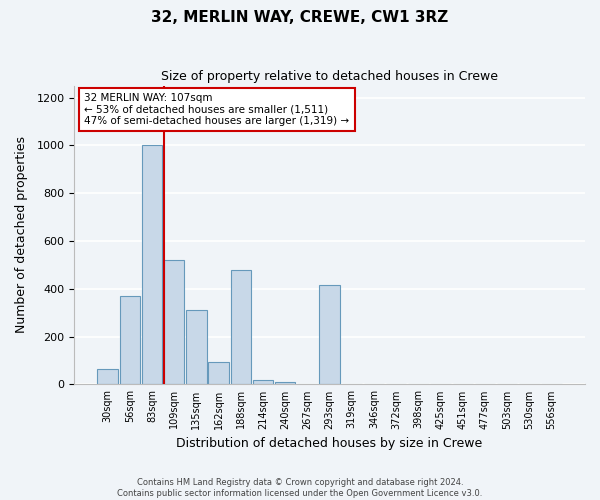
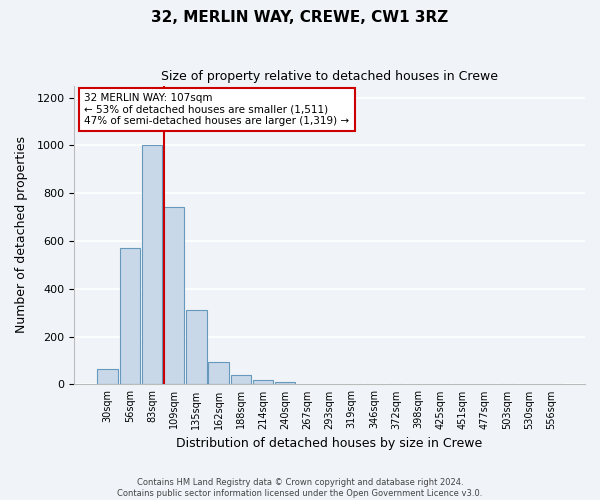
56sqm: 370 -> 570
109sqm: 520 -> 740
188sqm: 480 -> 38
293sqm: 415 -> 1
